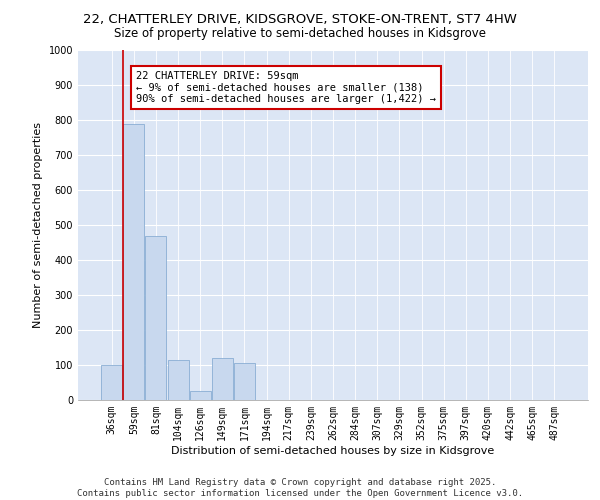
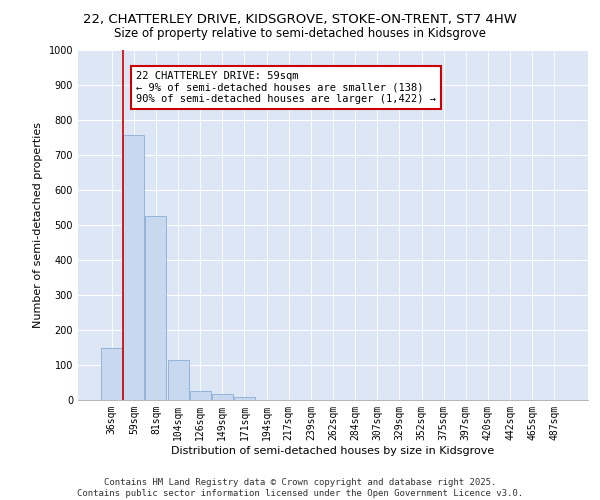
36sqm: 100 -> 150
59sqm: 790 -> 757
81sqm: 470 -> 525
149sqm: 120 -> 18
171sqm: 105 -> 10
